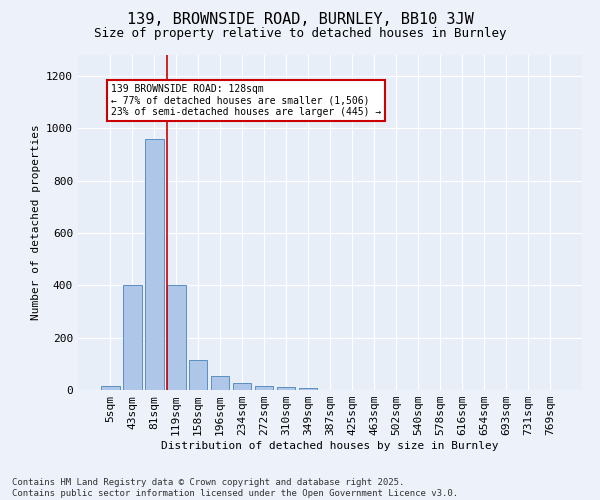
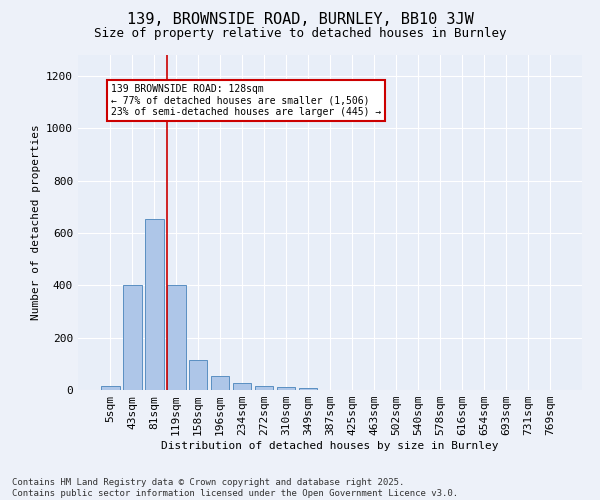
81sqm: 960 -> 655
